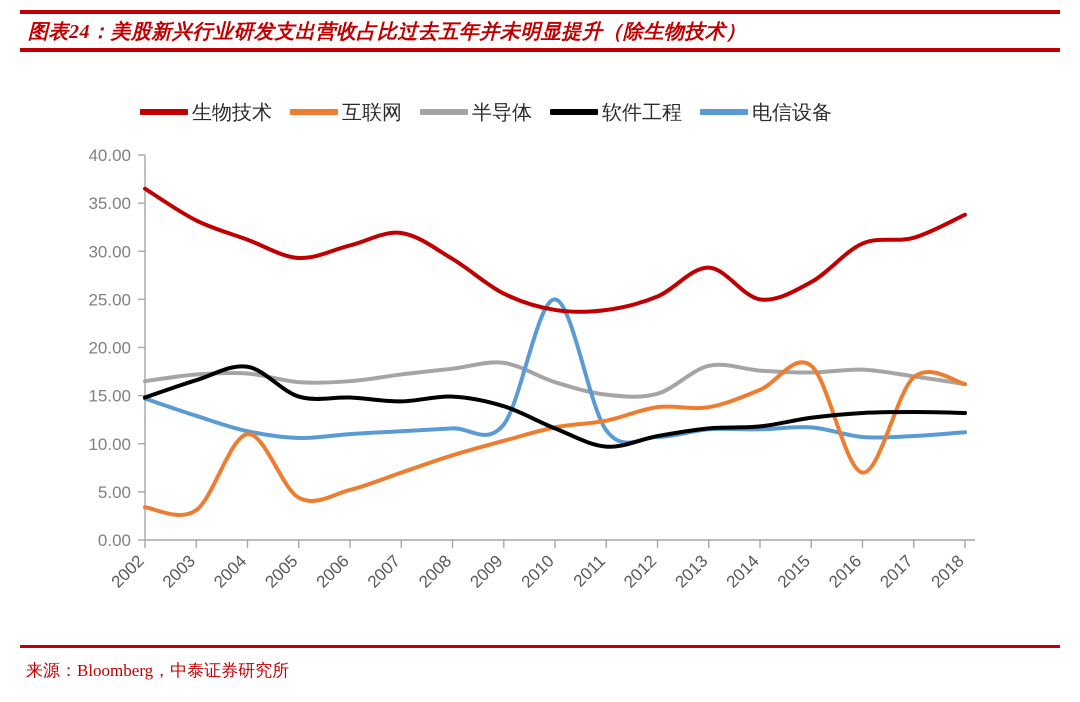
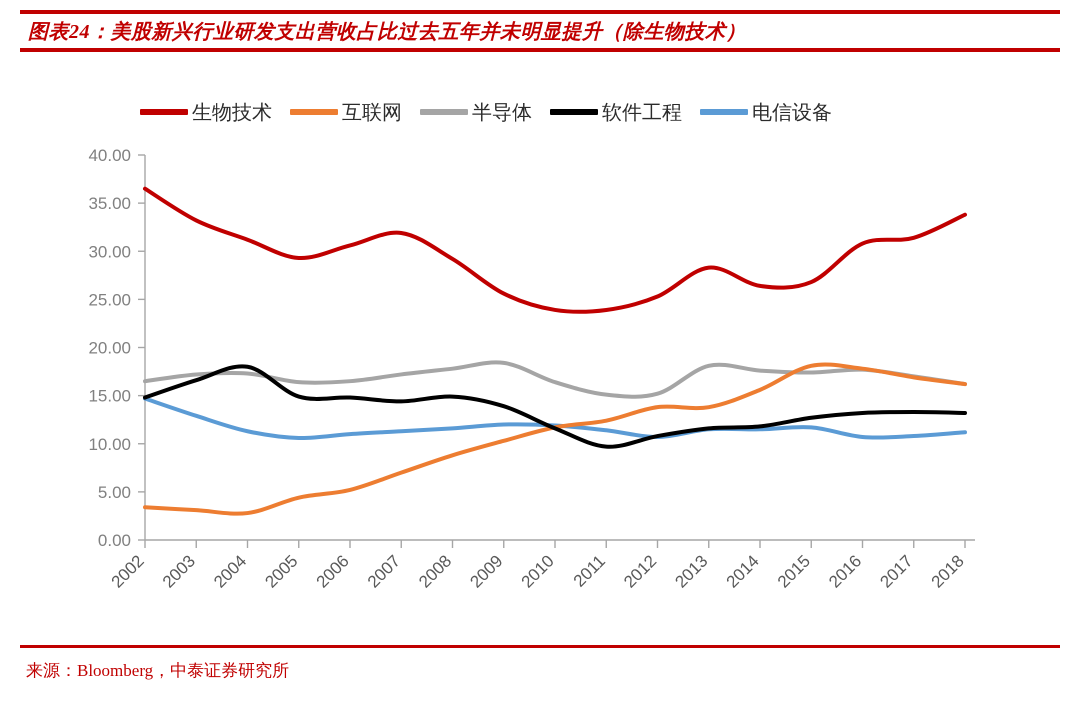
互联网/2004: 11 -> 3
电信设备/2010: 25 -> 12
生物技术/2014: 25 -> 26
互联网/2016: 7 -> 18
